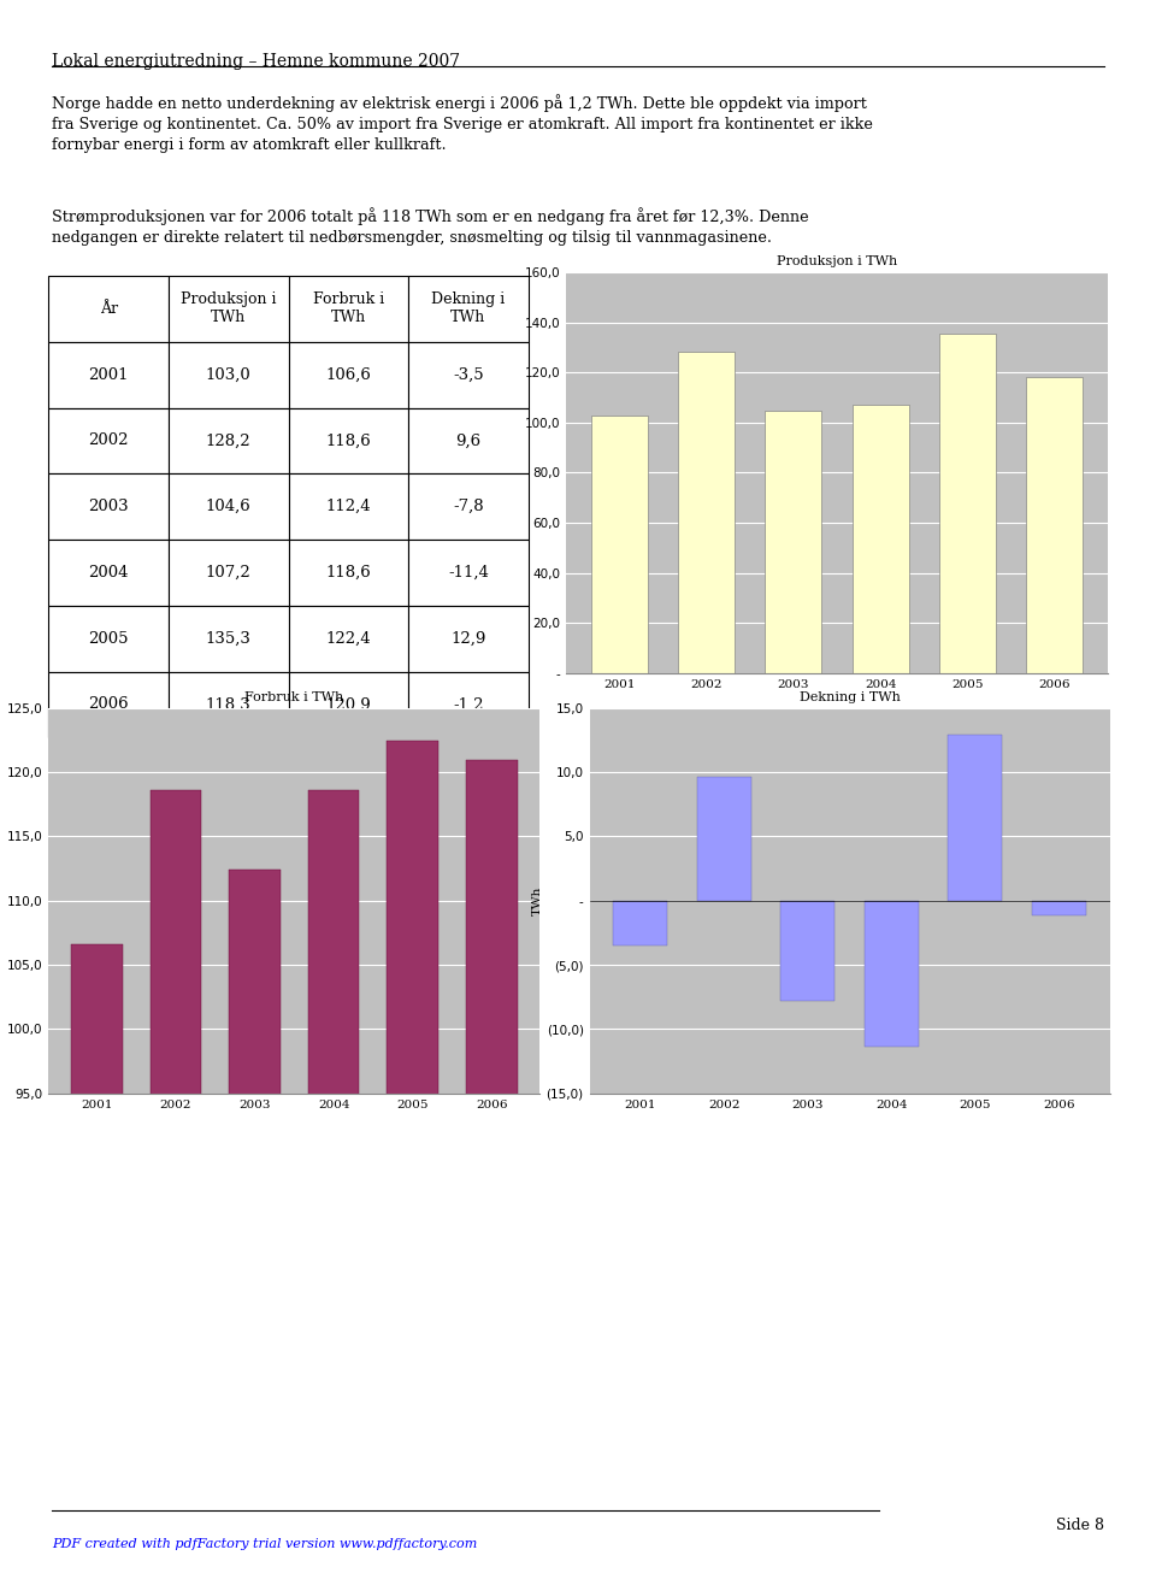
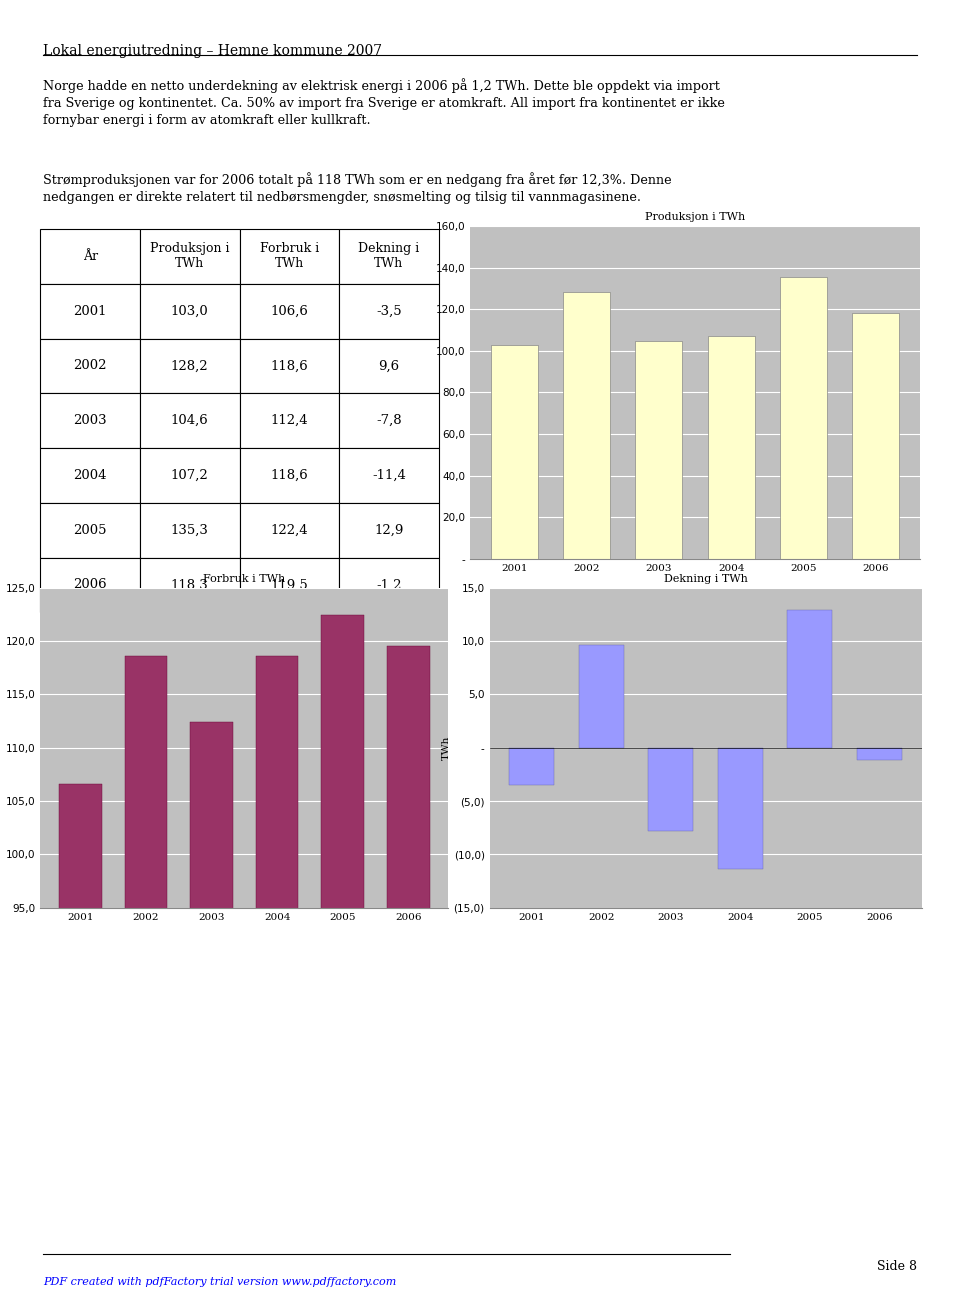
Forbruk i TWh/2006: 120,9 -> 119,5
